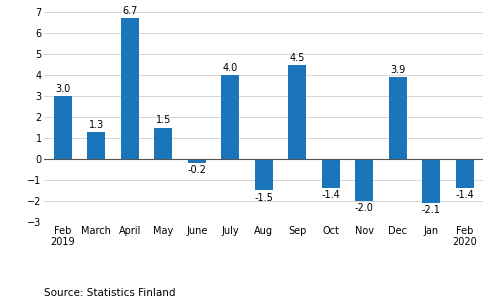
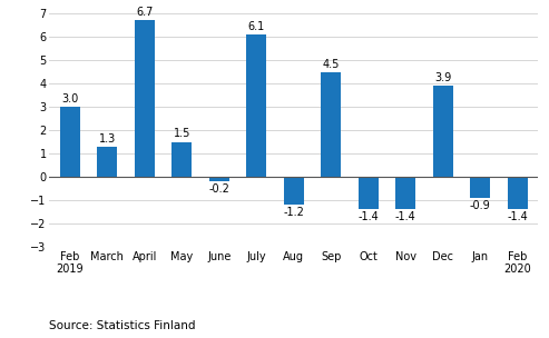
July: 4.0 -> 6.1
Aug: -1.5 -> -1.2
Nov: -2.0 -> -1.4
Jan: -2.1 -> -0.9
